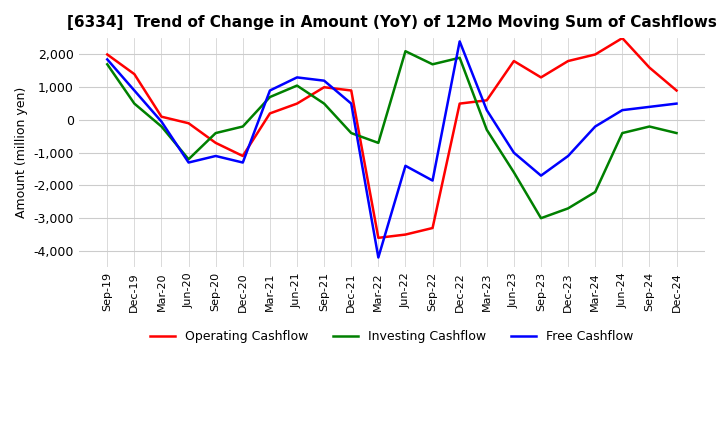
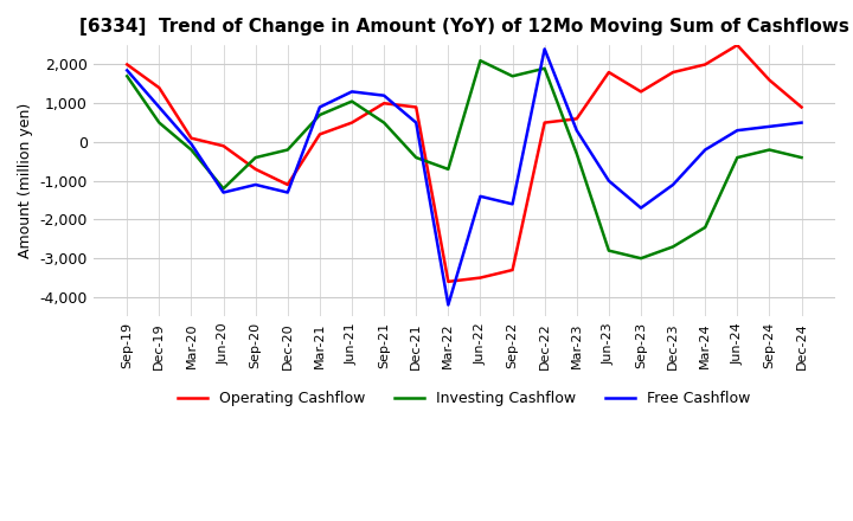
Free Cashflow/Sep-22: -1,850 -> -1,600
Investing Cashflow/Jun-23: -1,600 -> -2,800
